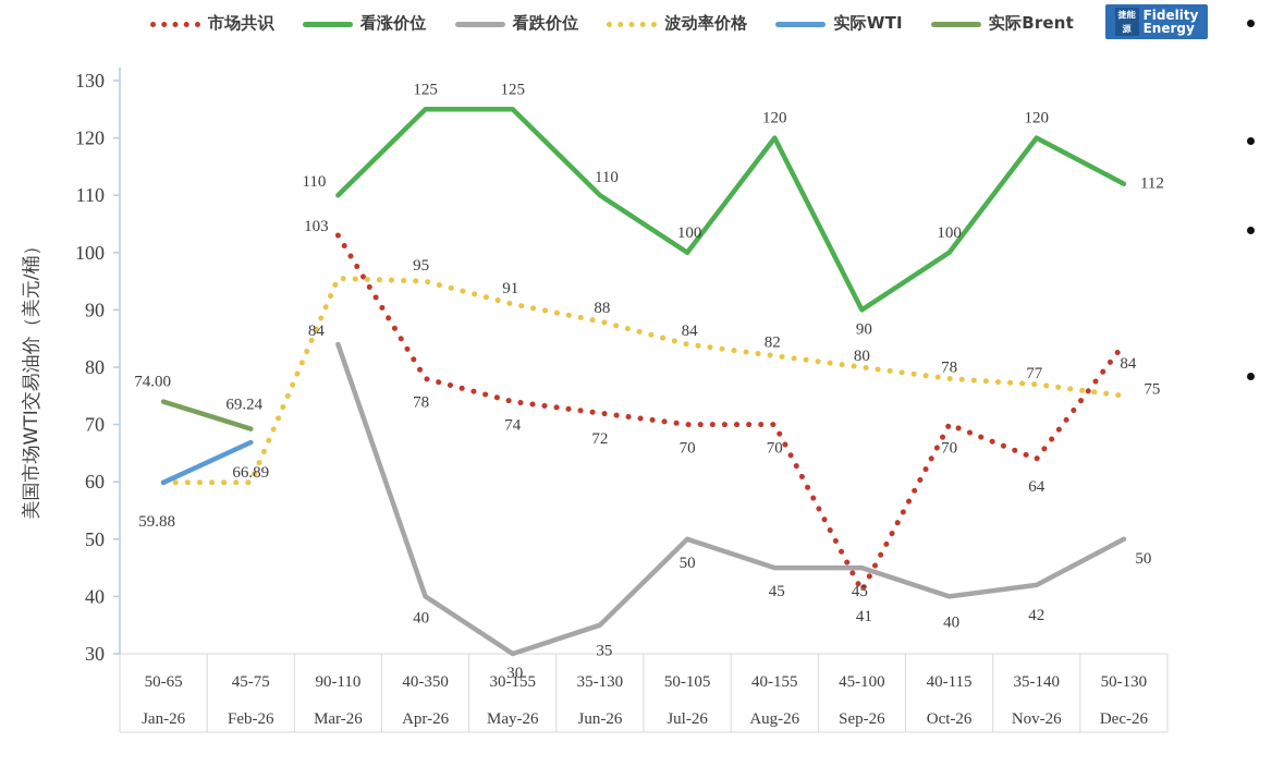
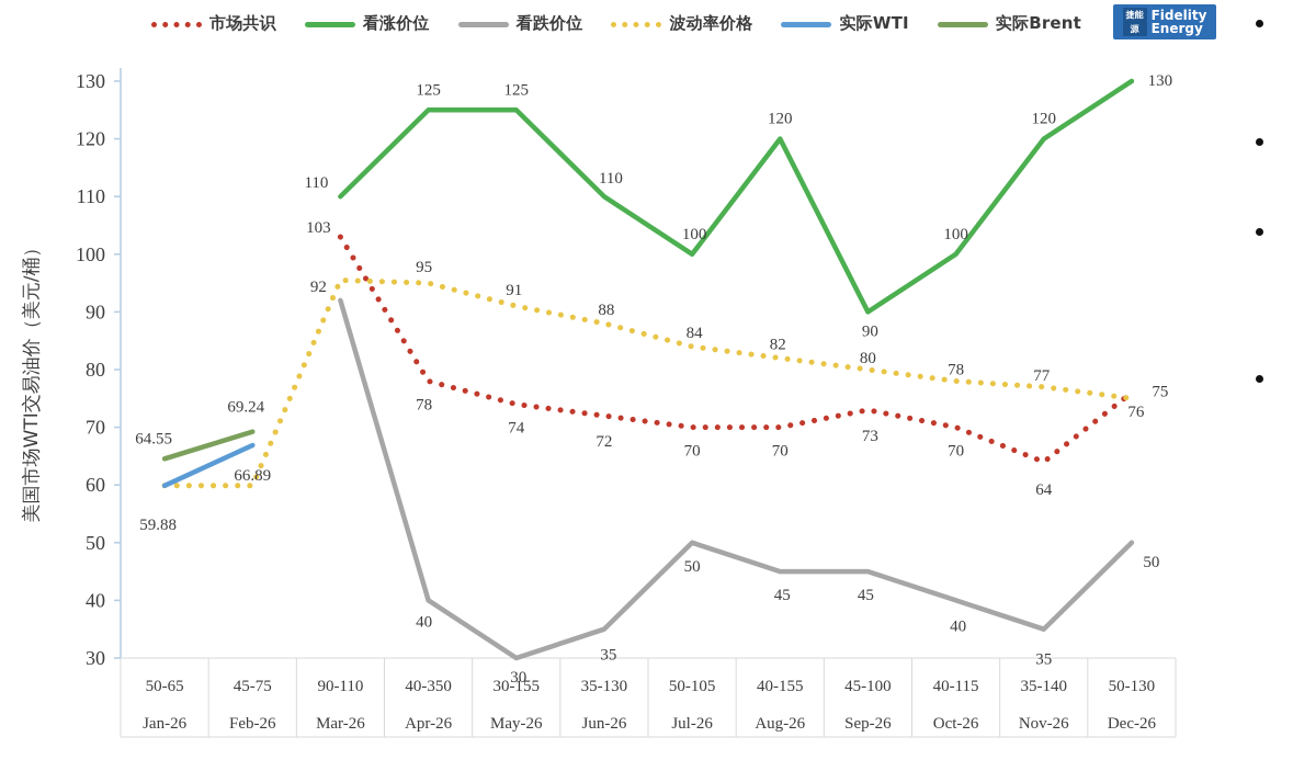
实际Brent/Jan-26: 74.00 -> 64.55
看跌价位/Mar-26: 84 -> 92
市场共识/Sep-26: 41 -> 73
看跌价位/Nov-26: 42 -> 35
市场共识/Dec-26: 84 -> 76
看涨价位/Dec-26: 112 -> 130
